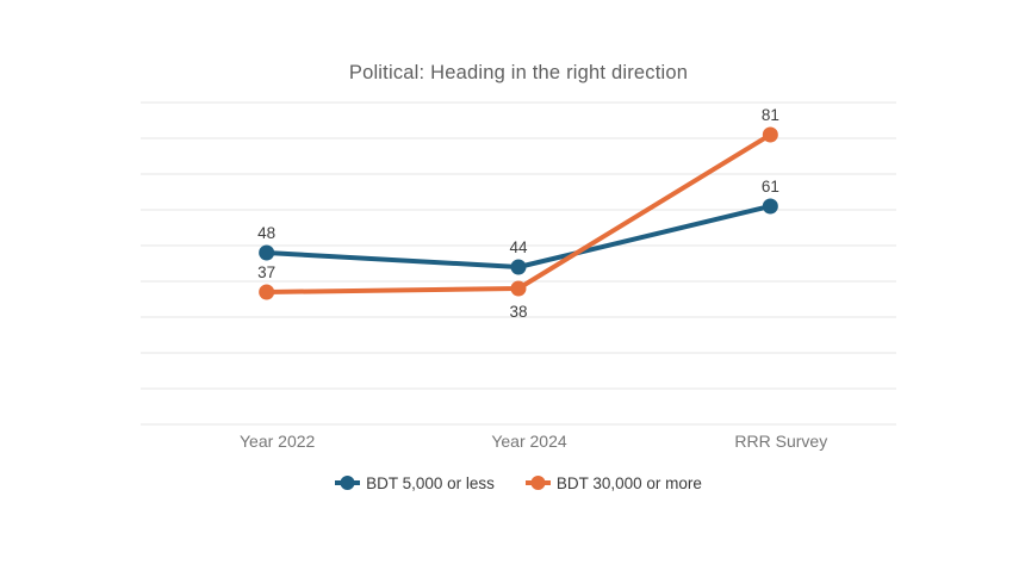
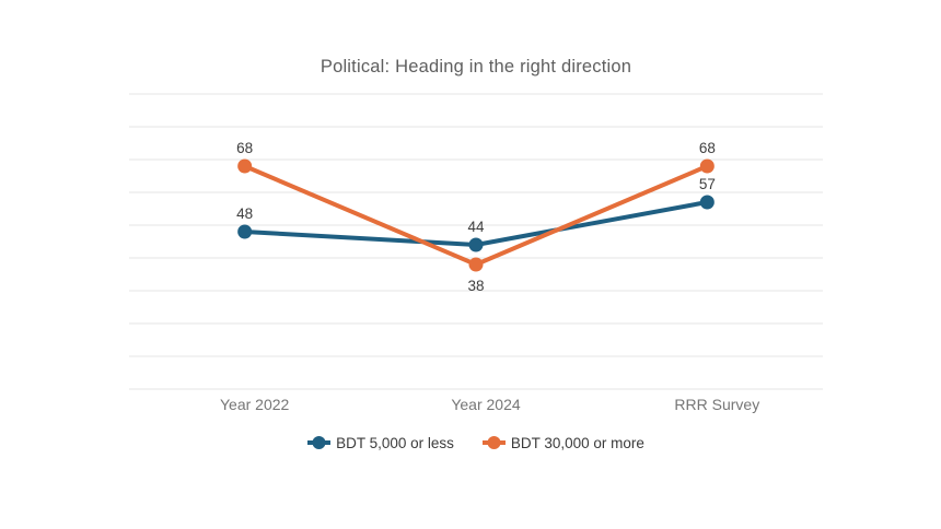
BDT 30,000 or more/Year 2022: 37 -> 68
BDT 5,000 or less/RRR Survey: 61 -> 57
BDT 30,000 or more/RRR Survey: 81 -> 68
